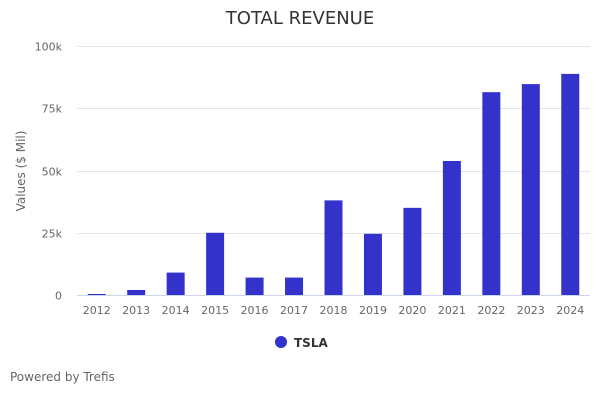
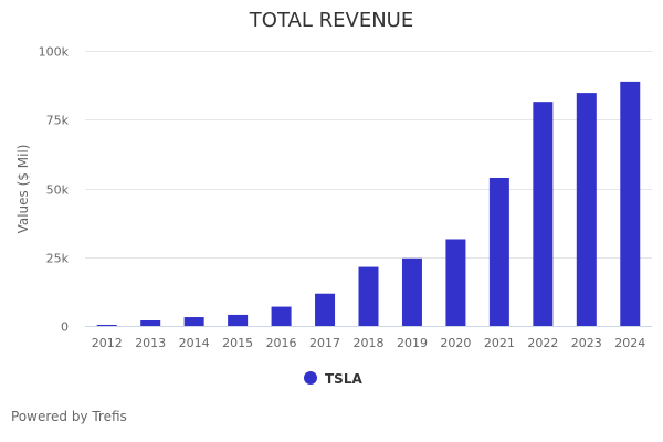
2014: 9k -> 3k
2015: 25k -> 4k
2017: 7k -> 12k
2018: 38k -> 21k
2020: 35k -> 32k
